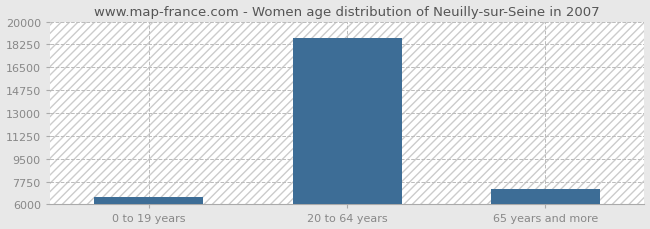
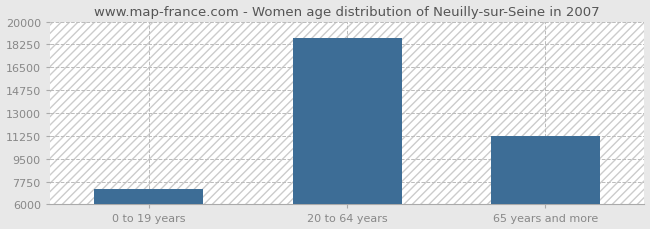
0 to 19 years: 6600 -> 7200
65 years and more: 7200 -> 11200
